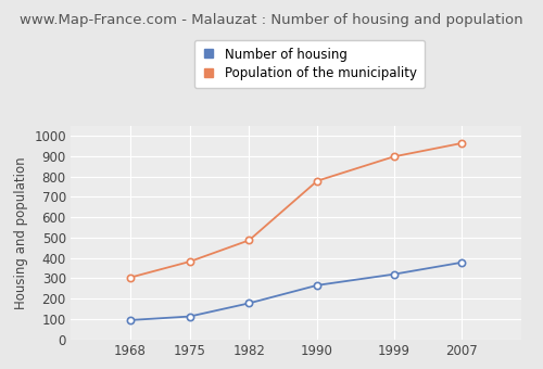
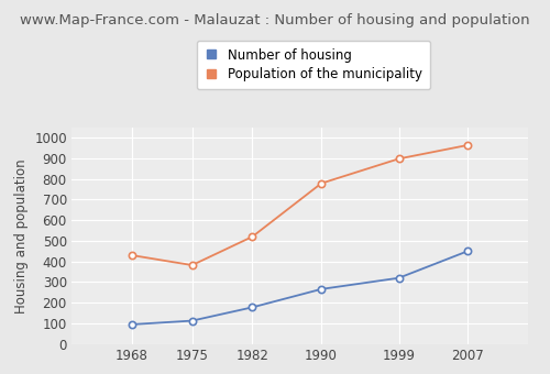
Population of the municipality/1968: 300 -> 430
Population of the municipality/1982: 490 -> 520
Number of housing/2007: 380 -> 450
